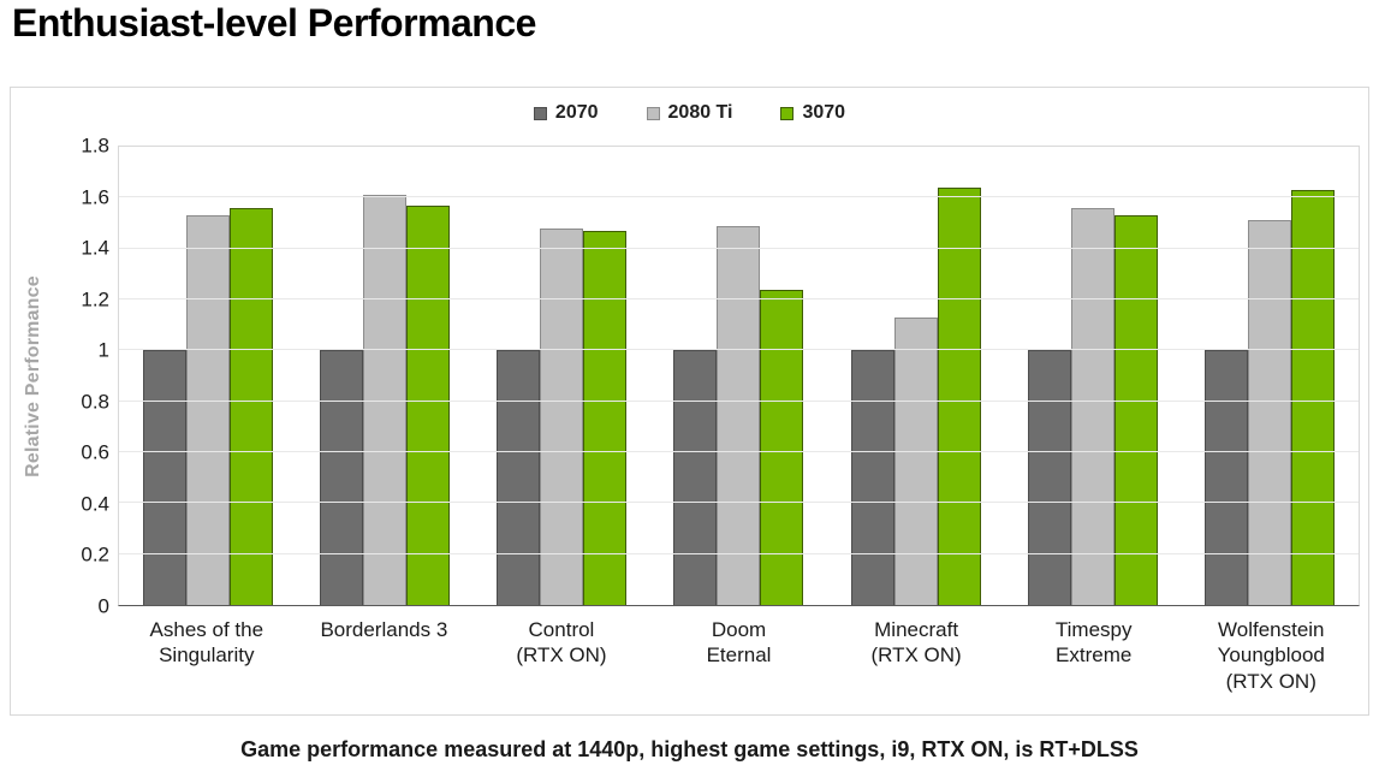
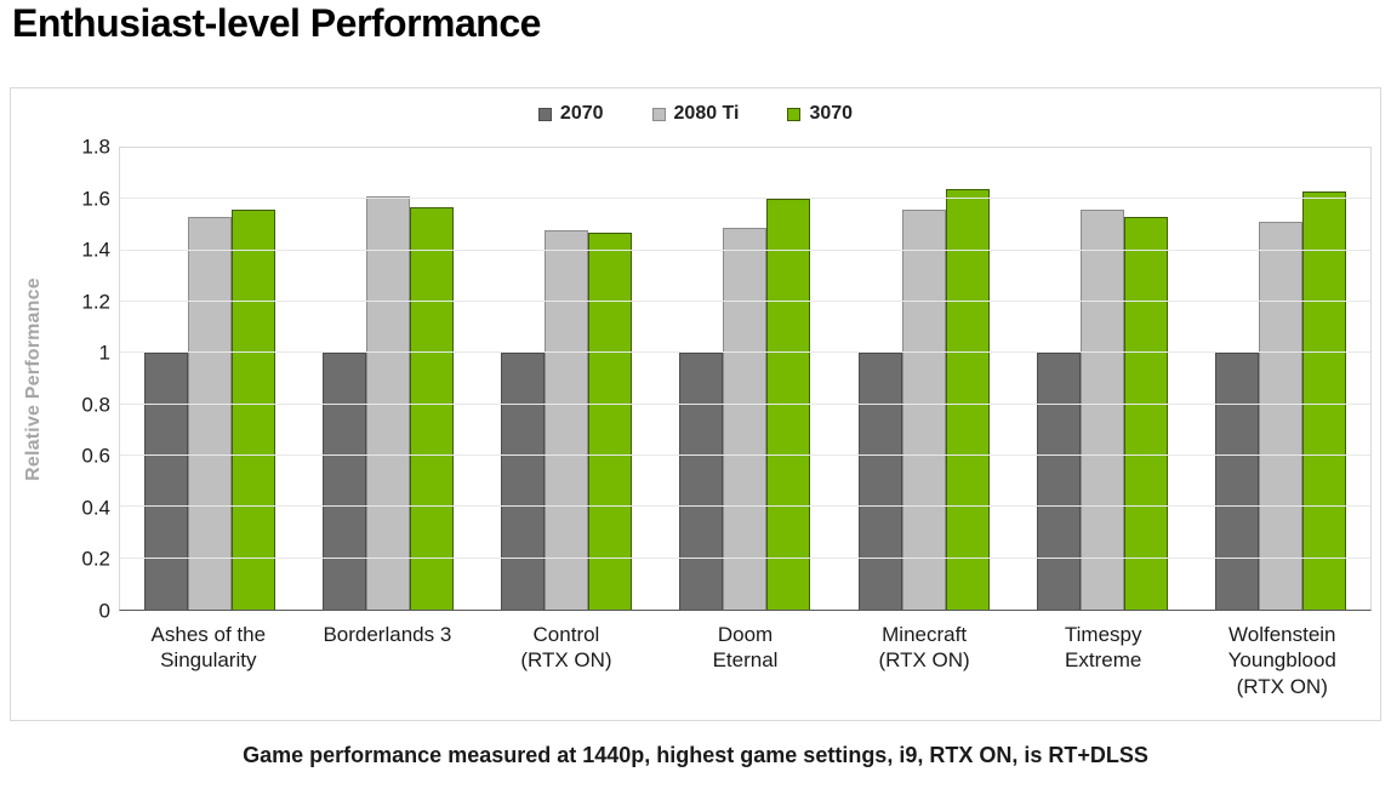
3070/Doom Eternal: 1.24 -> 1.60
2080 Ti/Minecraft (RTX ON): 1.13 -> 1.56
